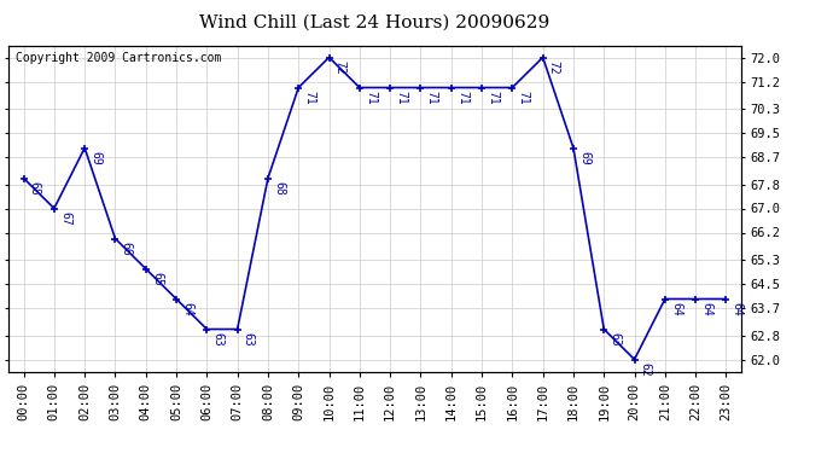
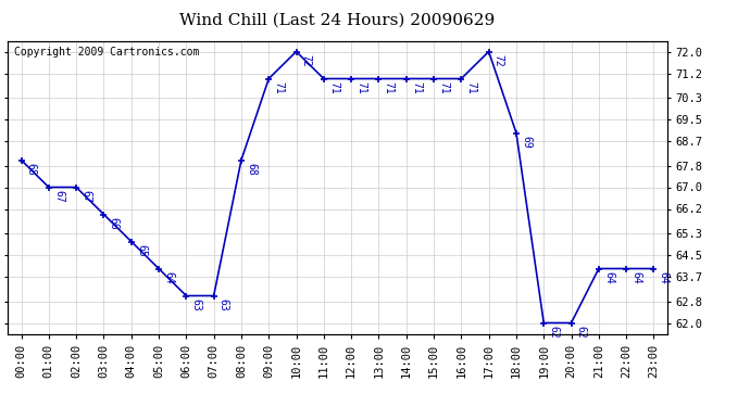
02:00: 69 -> 67
19:00: 63 -> 62
